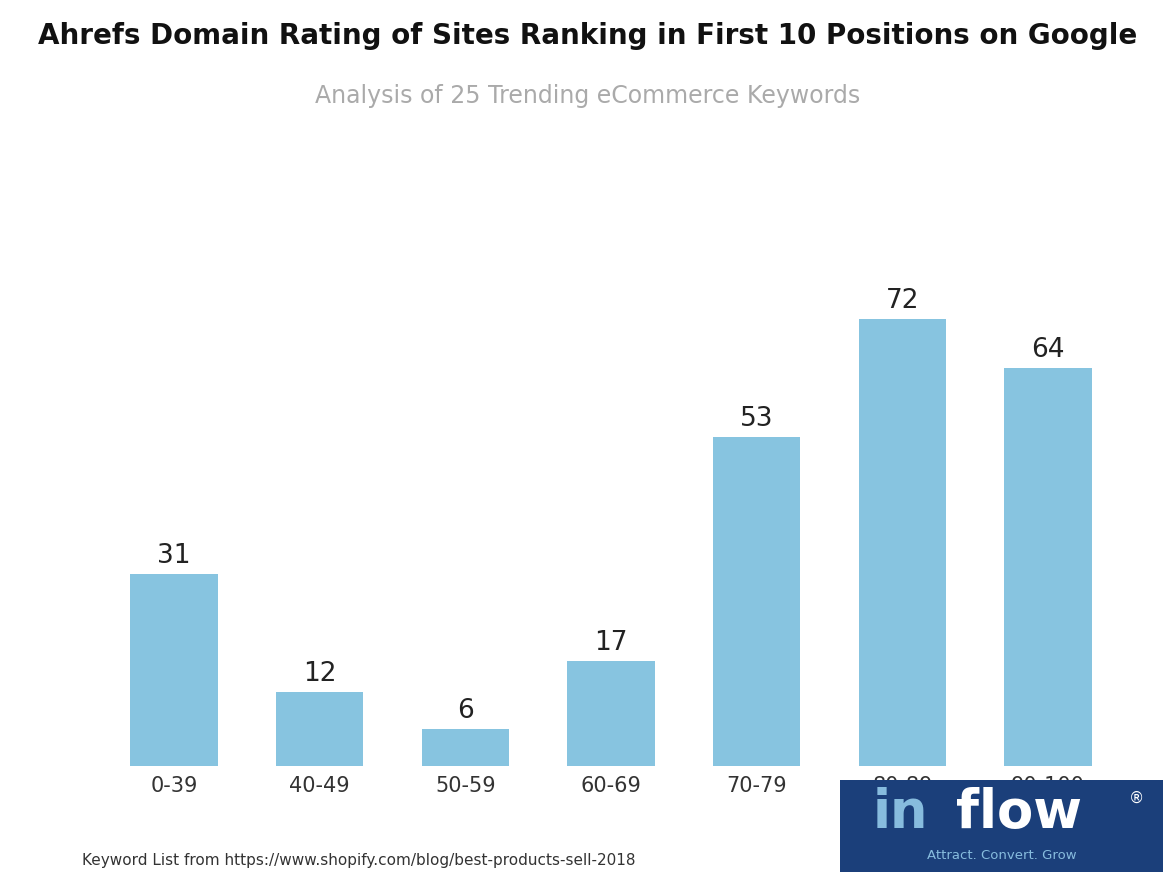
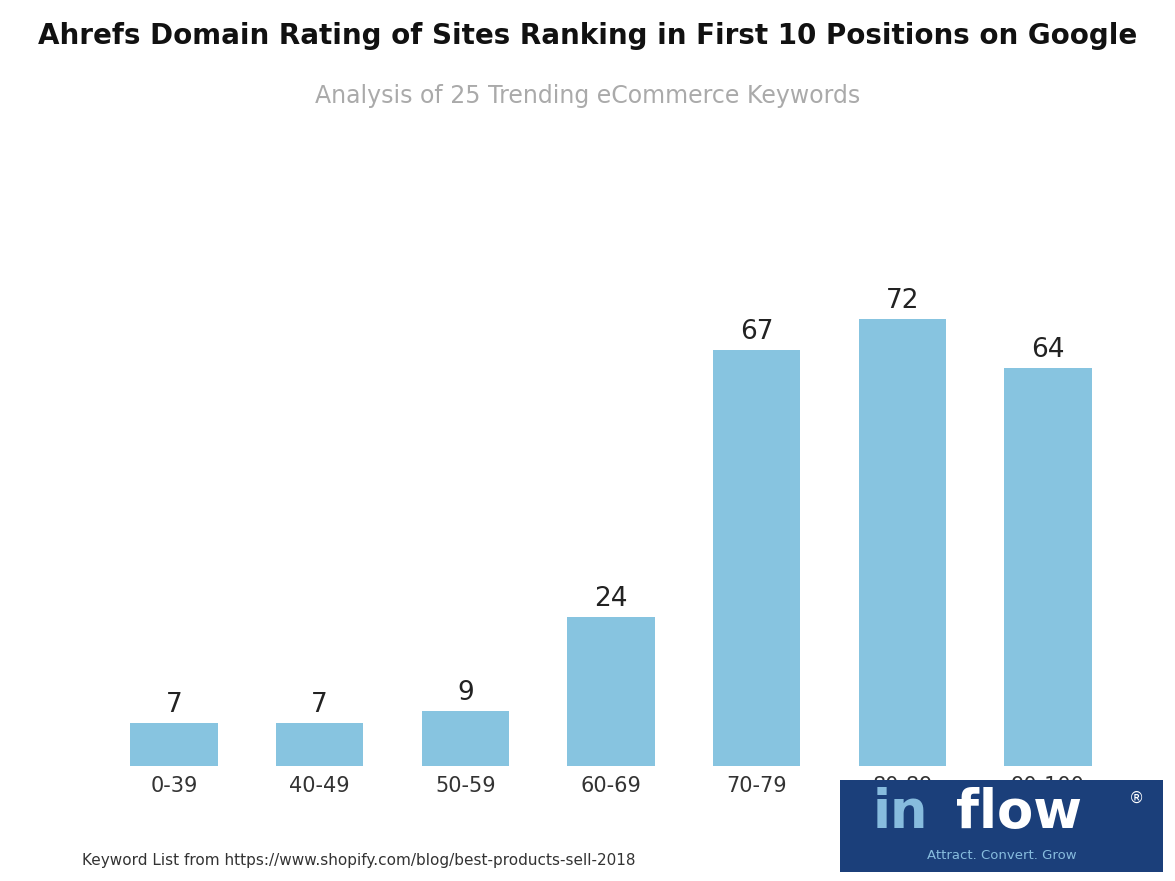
0-39: 31 -> 7
40-49: 12 -> 7
50-59: 6 -> 9
60-69: 17 -> 24
70-79: 53 -> 67
